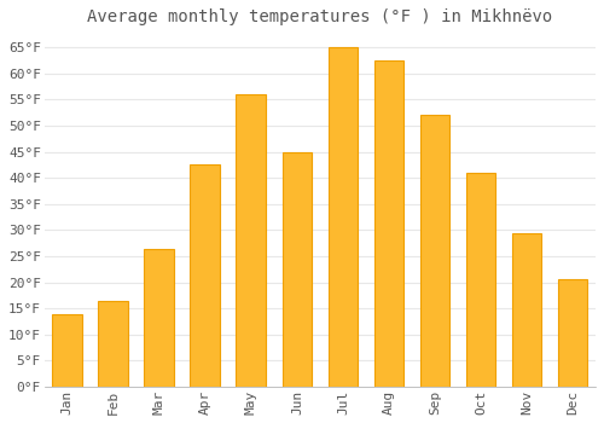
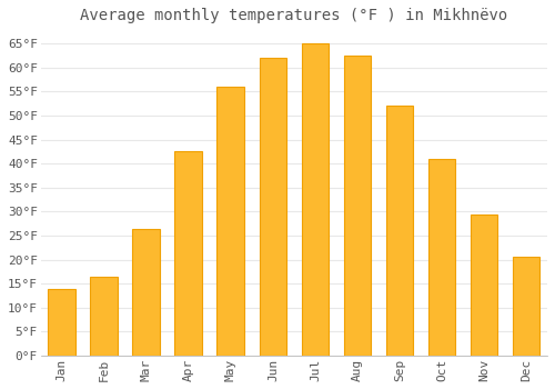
Jun: 45.0°F -> 62.0°F
